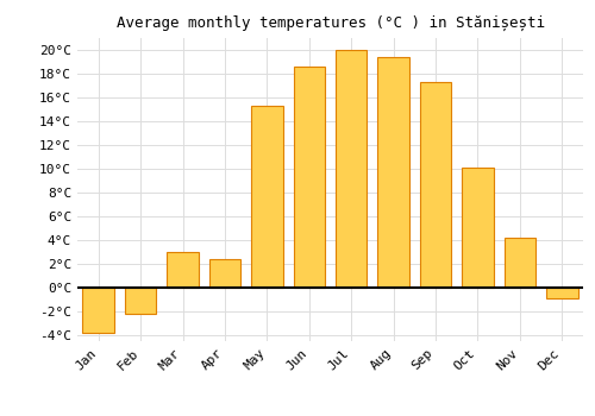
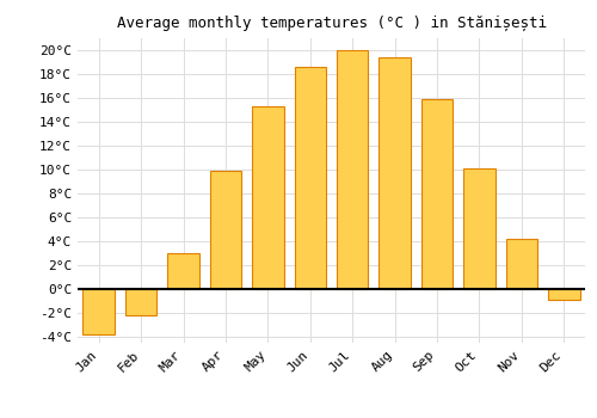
Apr: 2.4°C -> 9.9°C
Sep: 17.3°C -> 15.9°C
